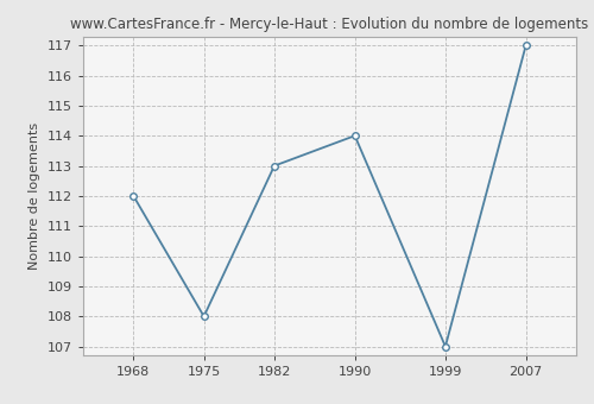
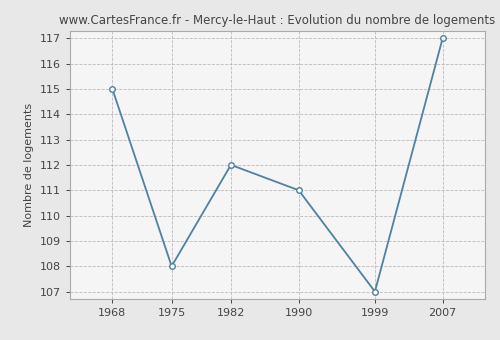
1968: 112 -> 115
1982: 113 -> 112
1990: 114 -> 111
